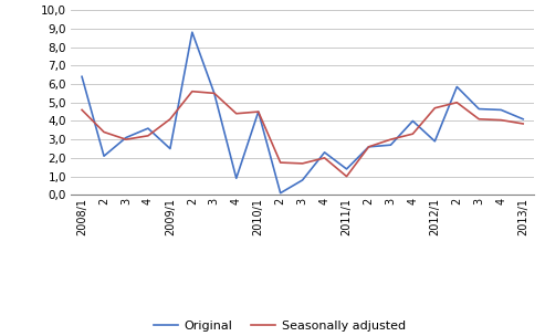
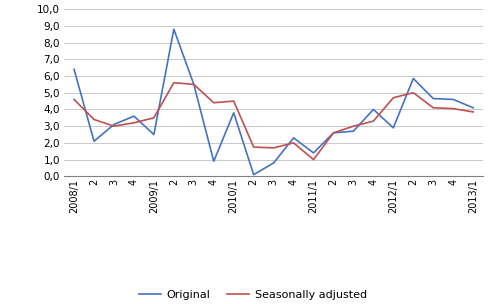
Seasonally adjusted/2009/1: 4,1 -> 3,5
Original/2010/1: 4,5 -> 3,8
